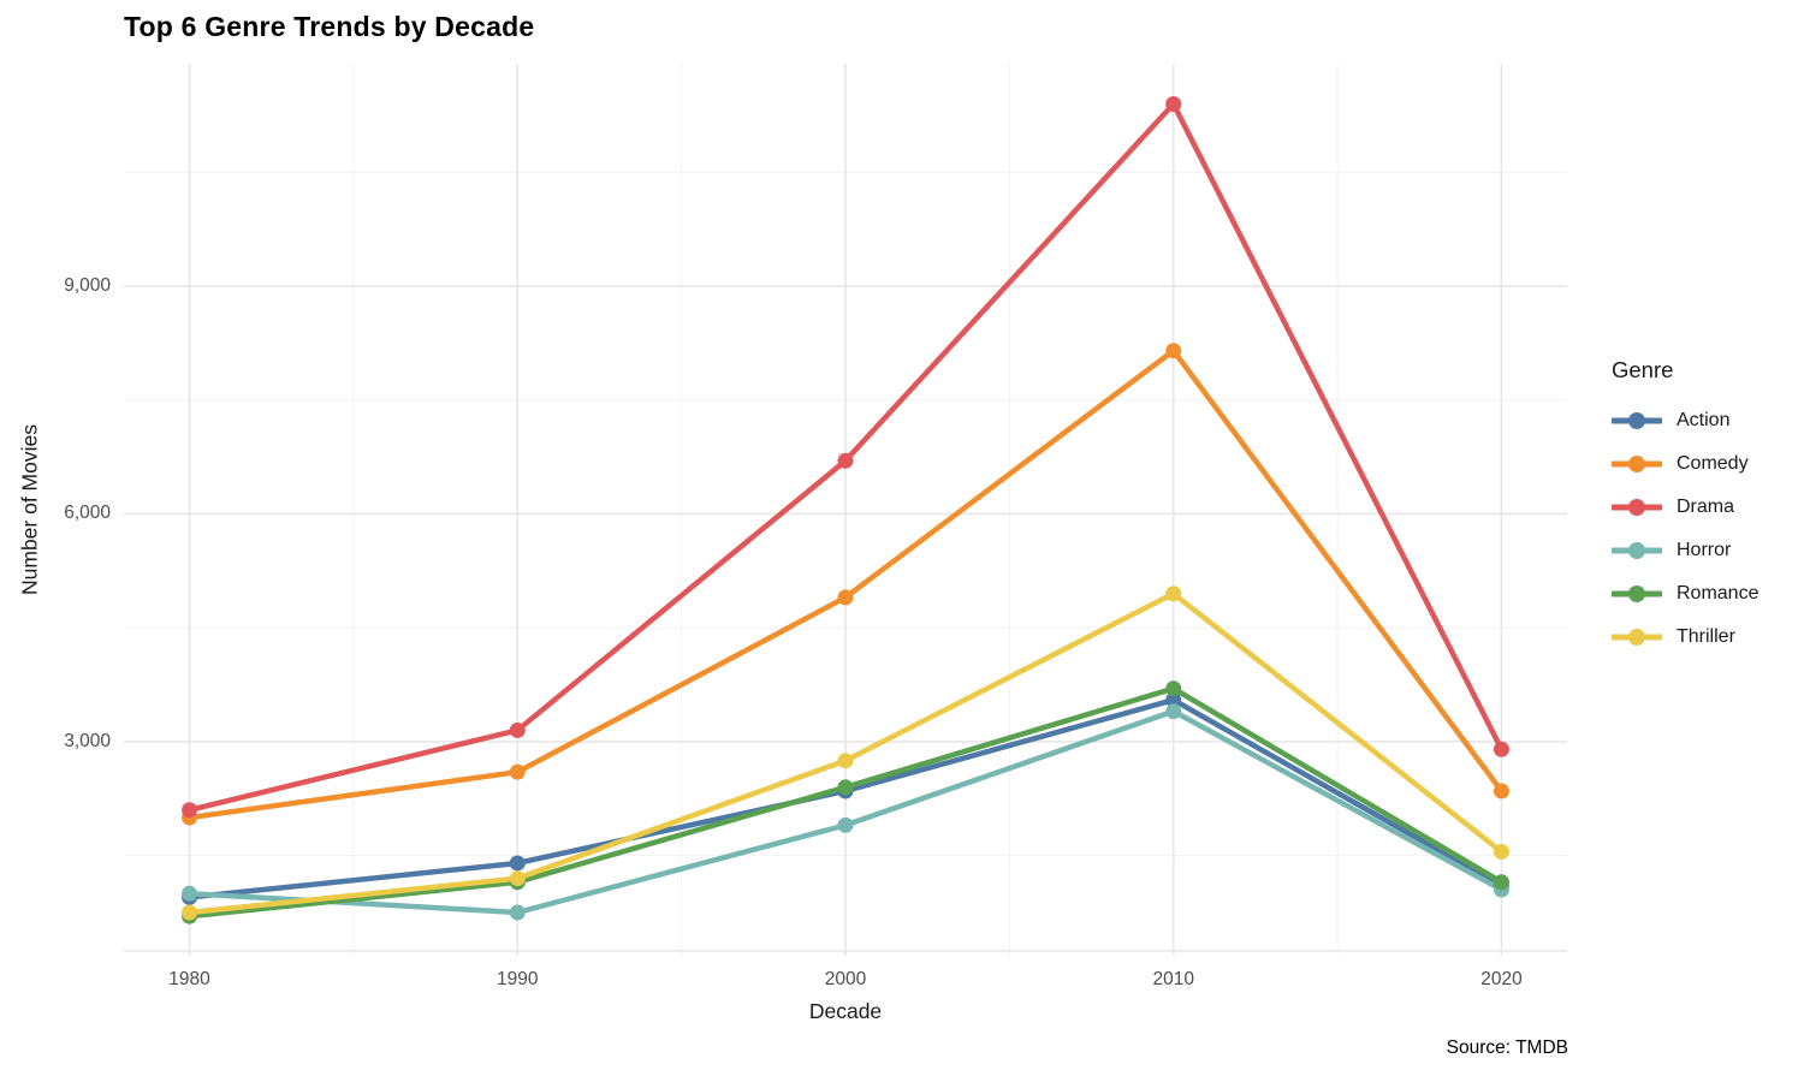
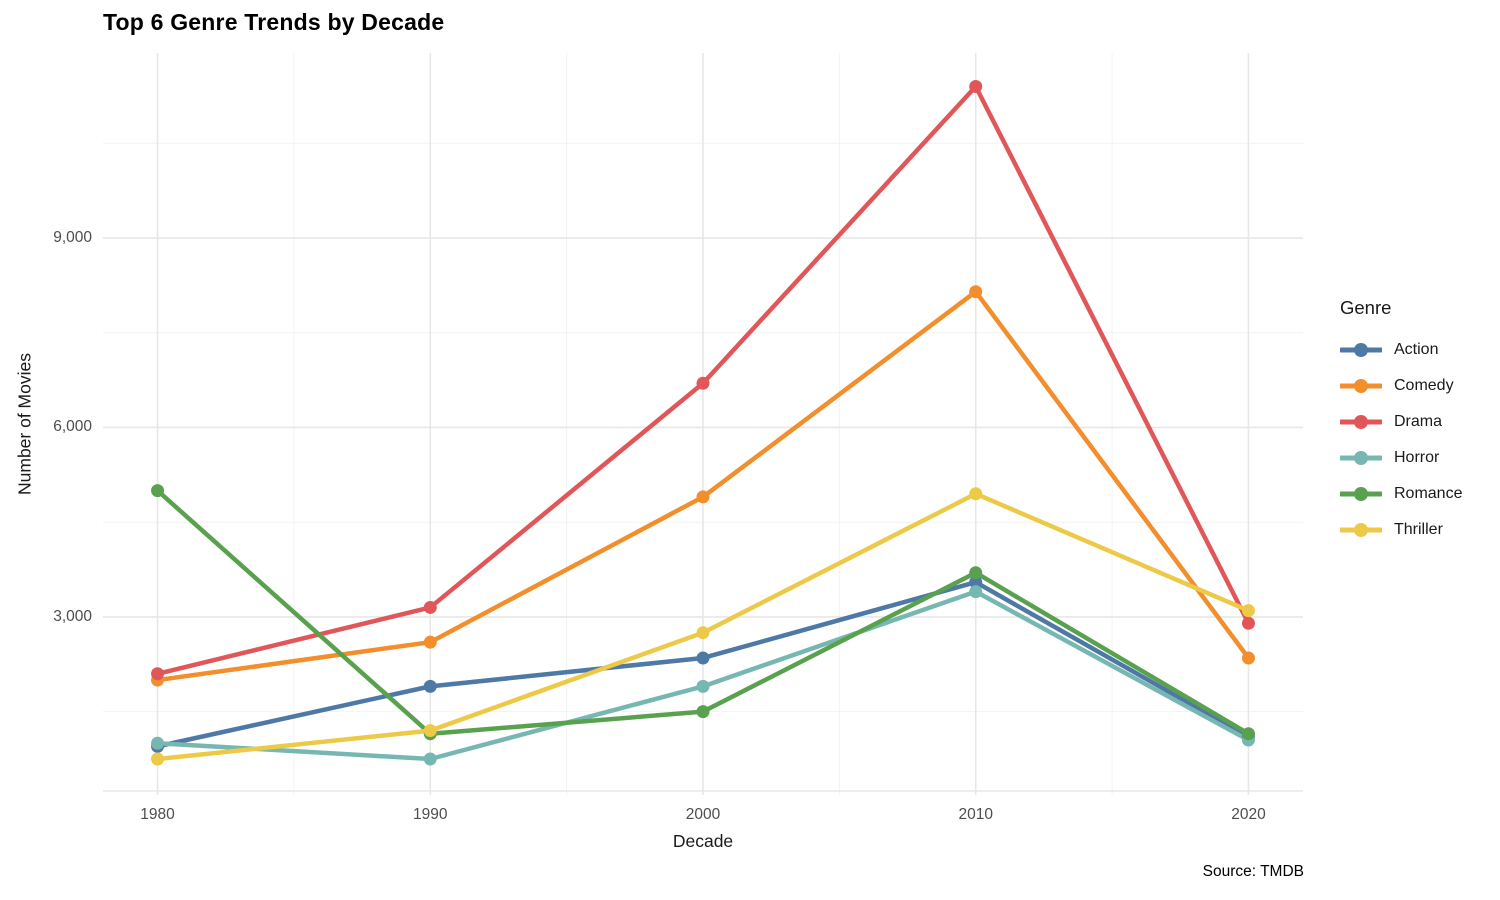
Romance/1980: 700 -> 5000
Action/1990: 1400 -> 1900
Romance/2000: 2400 -> 1500
Thriller/2020: 1600 -> 3100
